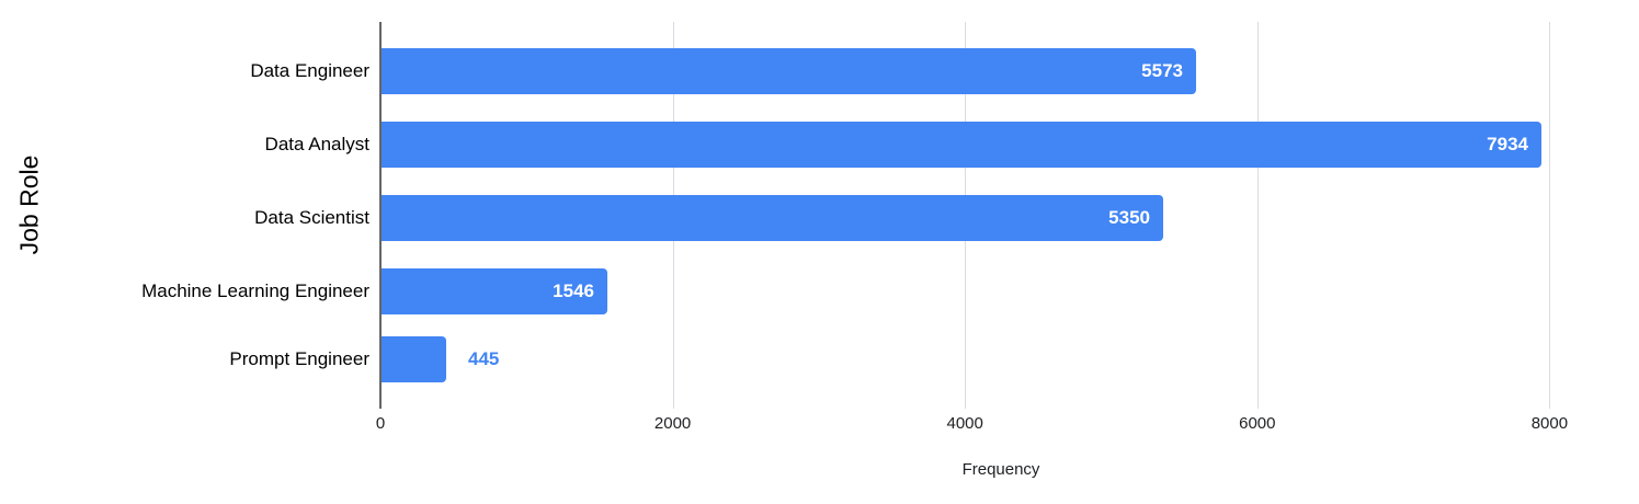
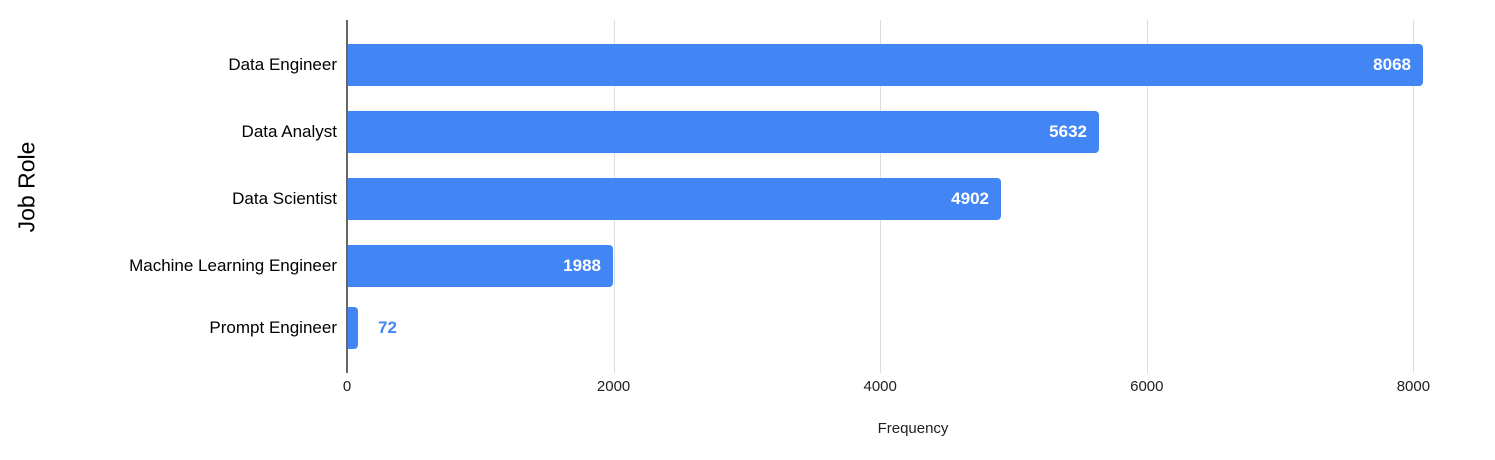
Data Engineer: 5573 -> 8068
Data Analyst: 7934 -> 5632
Data Scientist: 5350 -> 4902
Machine Learning Engineer: 1546 -> 1988
Prompt Engineer: 445 -> 72
